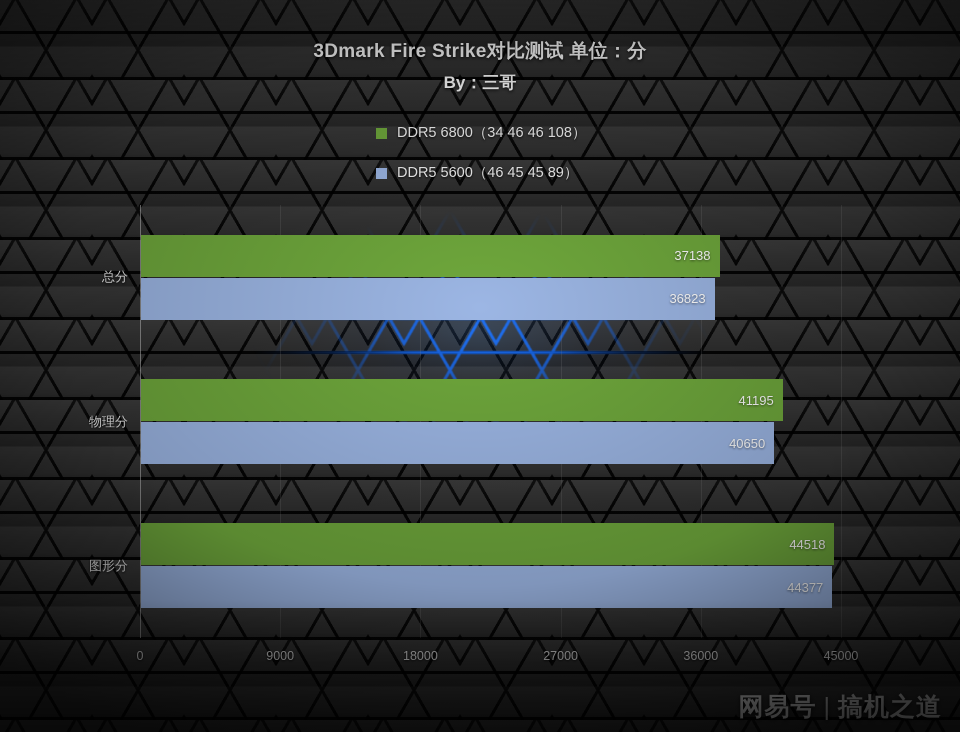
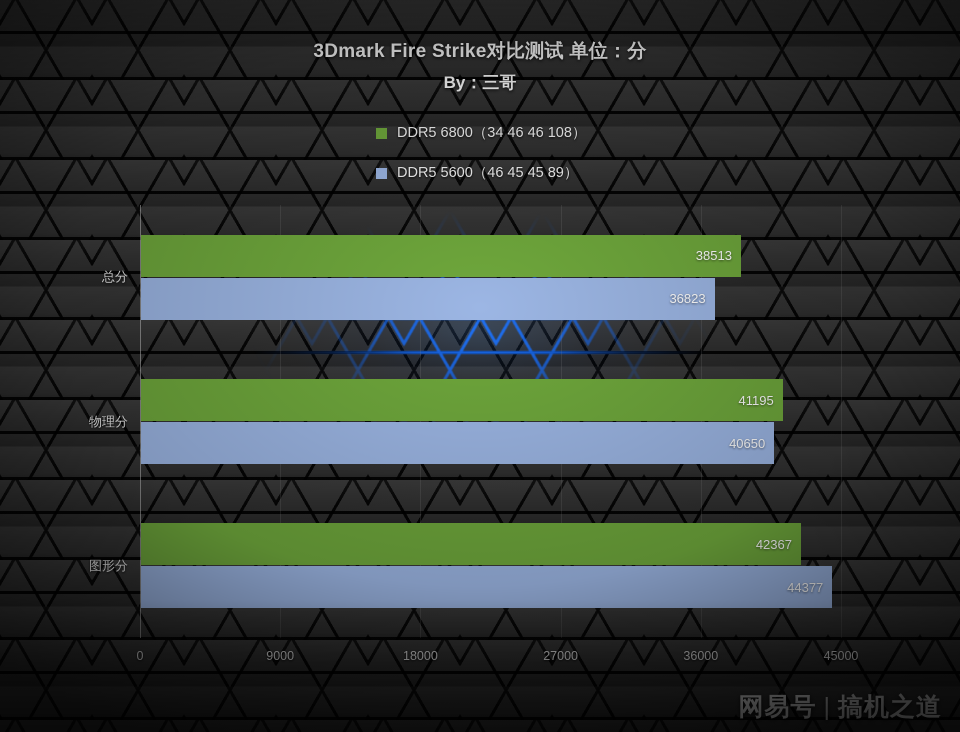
DDR5 6800（34 46 46 108）/总分: 37138 -> 38513
DDR5 6800（34 46 46 108）/图形分: 44518 -> 42367
